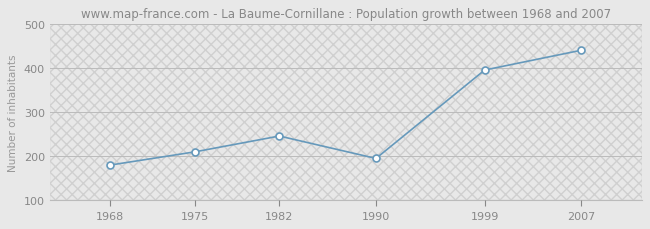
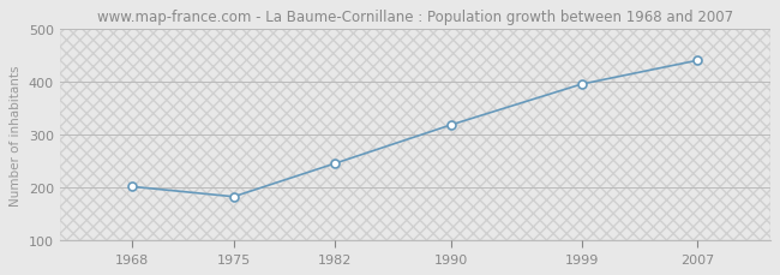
1968: 180 -> 202
1975: 210 -> 183
1990: 195 -> 319
